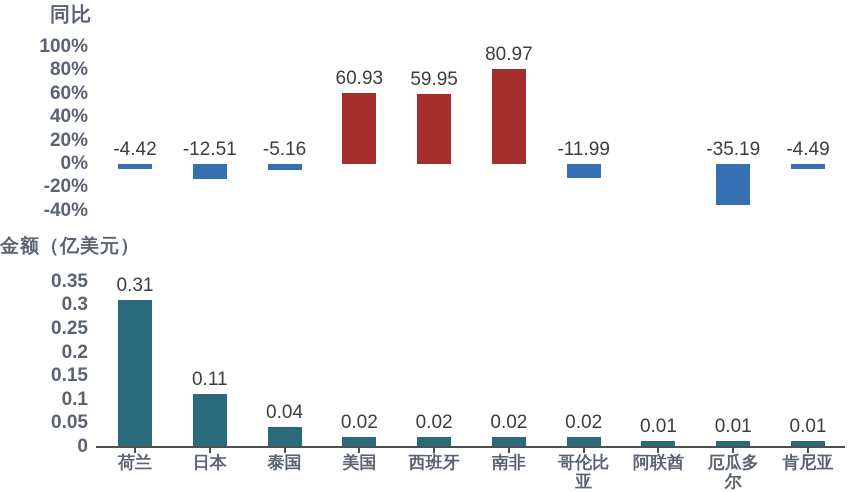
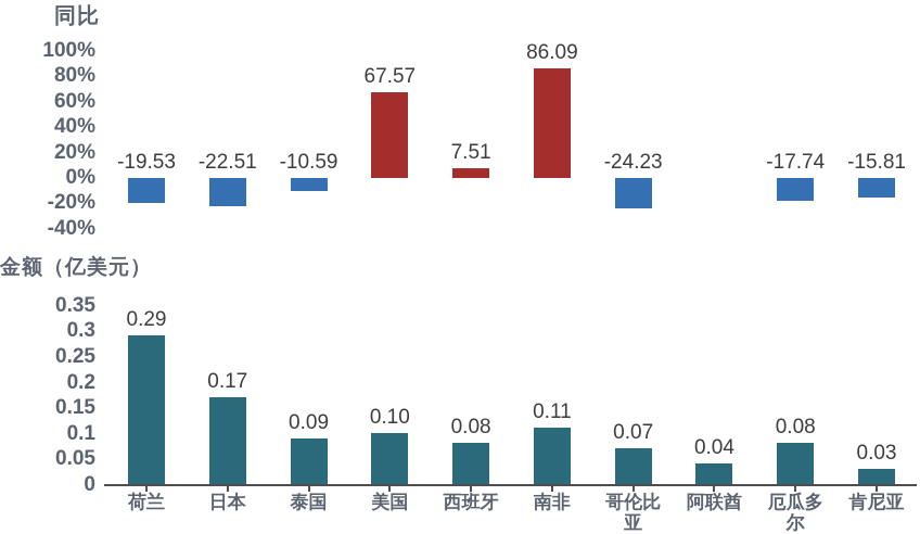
同比/荷兰: -4.42 -> -19.53
同比/日本: -12.51 -> -22.51
同比/泰国: -5.16 -> -10.59
同比/美国: 60.93 -> 67.57
同比/西班牙: 59.95 -> 7.51
同比/南非: 80.97 -> 86.09
同比/哥伦比亚: -11.99 -> -24.23
同比/厄瓜多尔: -35.19 -> -17.74
同比/肯尼亚: -4.49 -> -15.81
金额（亿美元）/荷兰: 0.31 -> 0.29
金额（亿美元）/日本: 0.11 -> 0.17
金额（亿美元）/泰国: 0.04 -> 0.09
金额（亿美元）/美国: 0.02 -> 0.10
金额（亿美元）/西班牙: 0.02 -> 0.08
金额（亿美元）/南非: 0.02 -> 0.11
金额（亿美元）/哥伦比亚: 0.02 -> 0.07
金额（亿美元）/阿联酋: 0.01 -> 0.04
金额（亿美元）/厄瓜多尔: 0.01 -> 0.08
金额（亿美元）/肯尼亚: 0.01 -> 0.03
